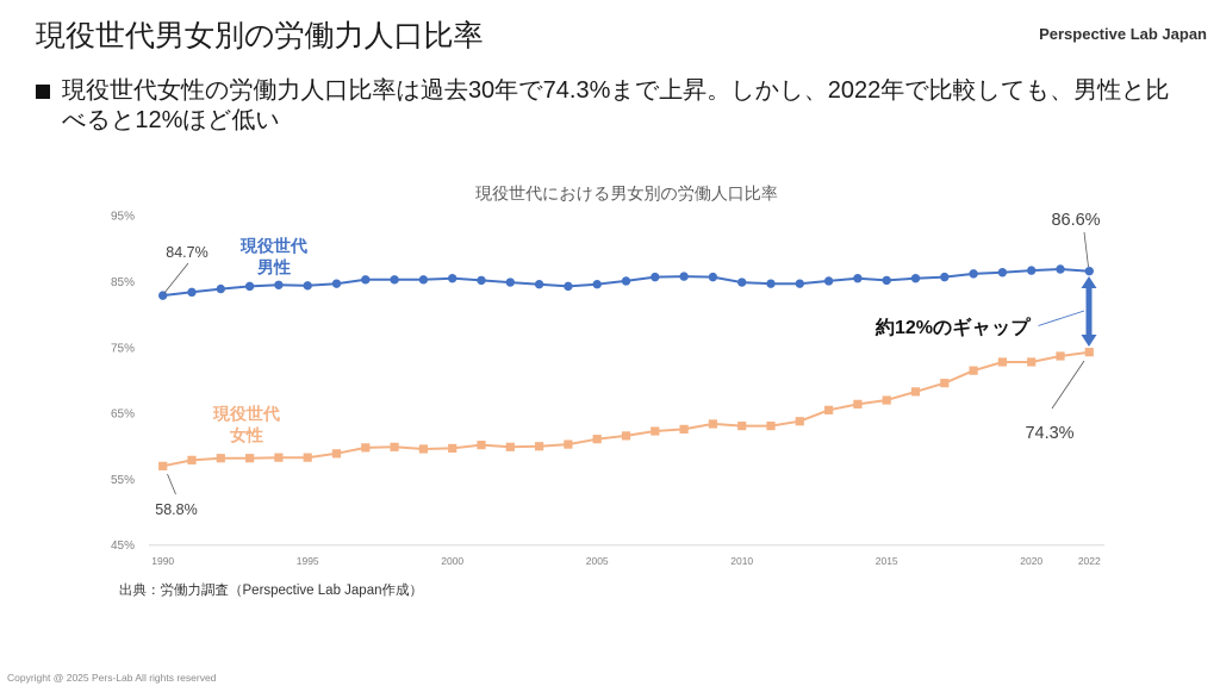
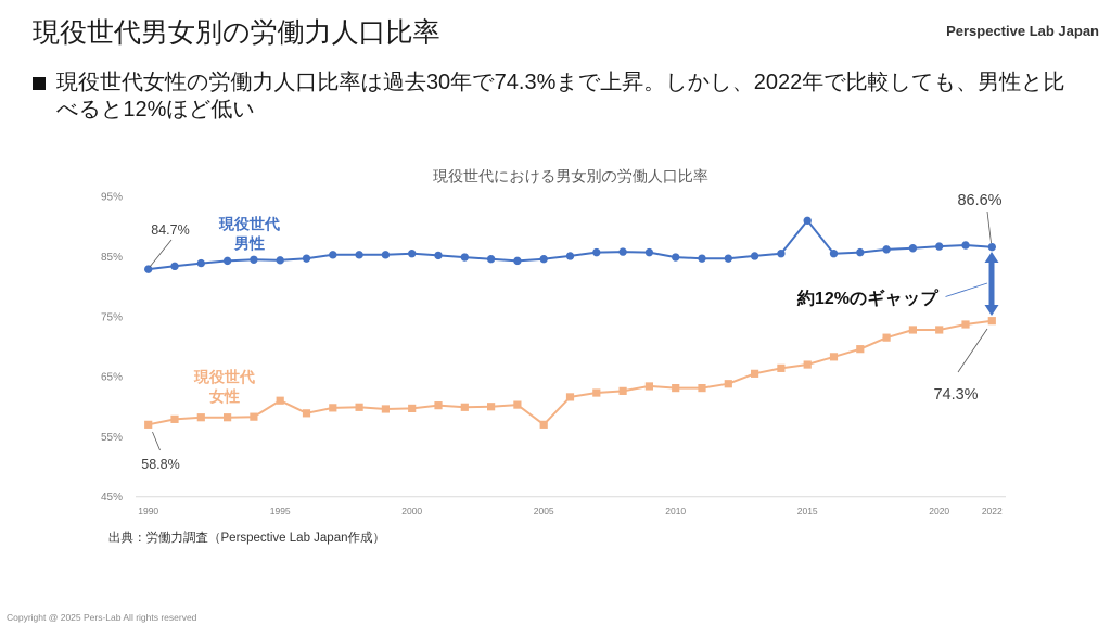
現役世代女性/1995: 58% -> 61%
現役世代女性/2005: 61% -> 57%
現役世代男性/2015: 85% -> 91%
